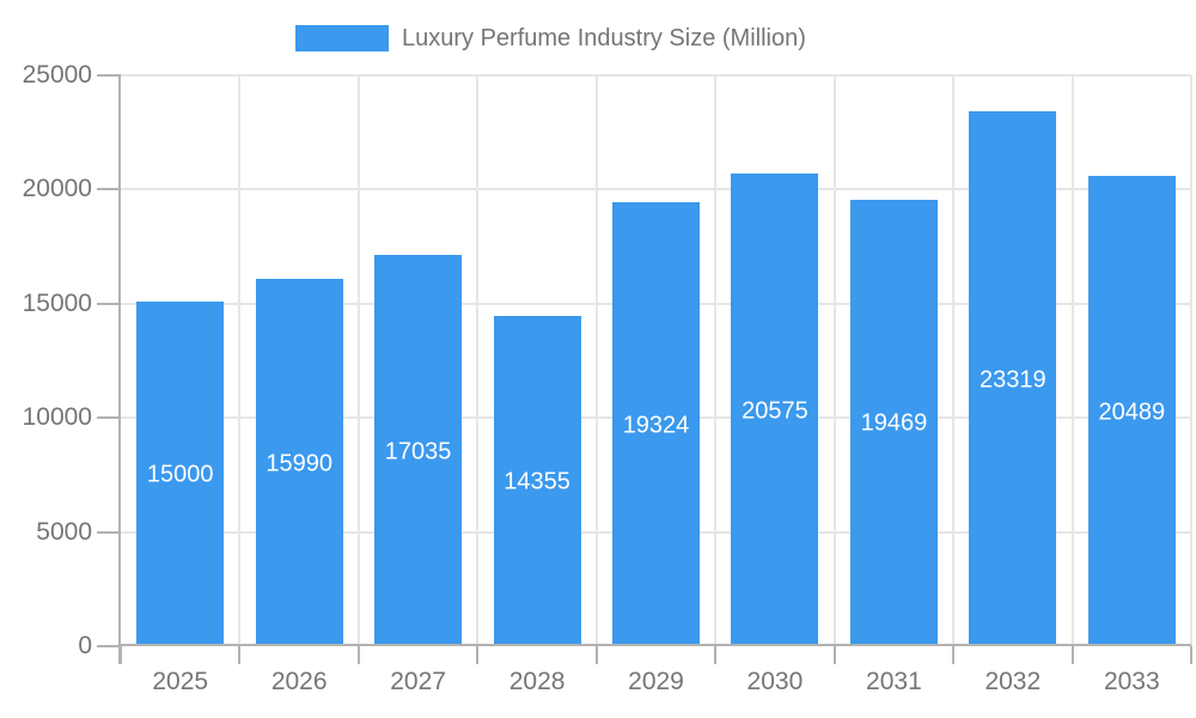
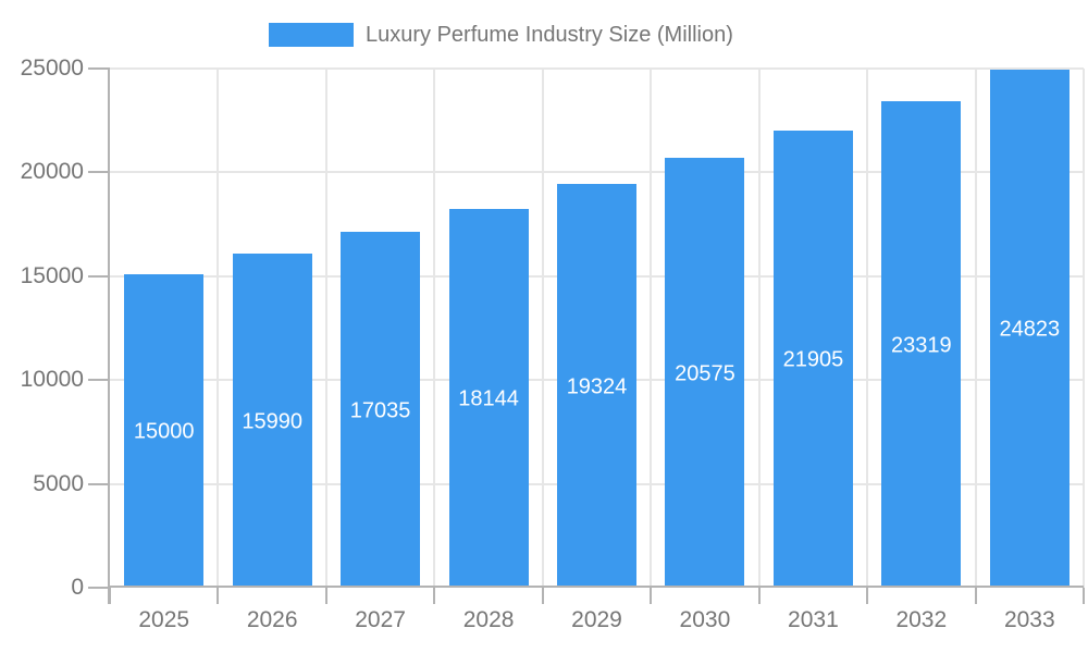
2028: 14355 -> 18144
2031: 19469 -> 21905
2033: 20489 -> 24823
